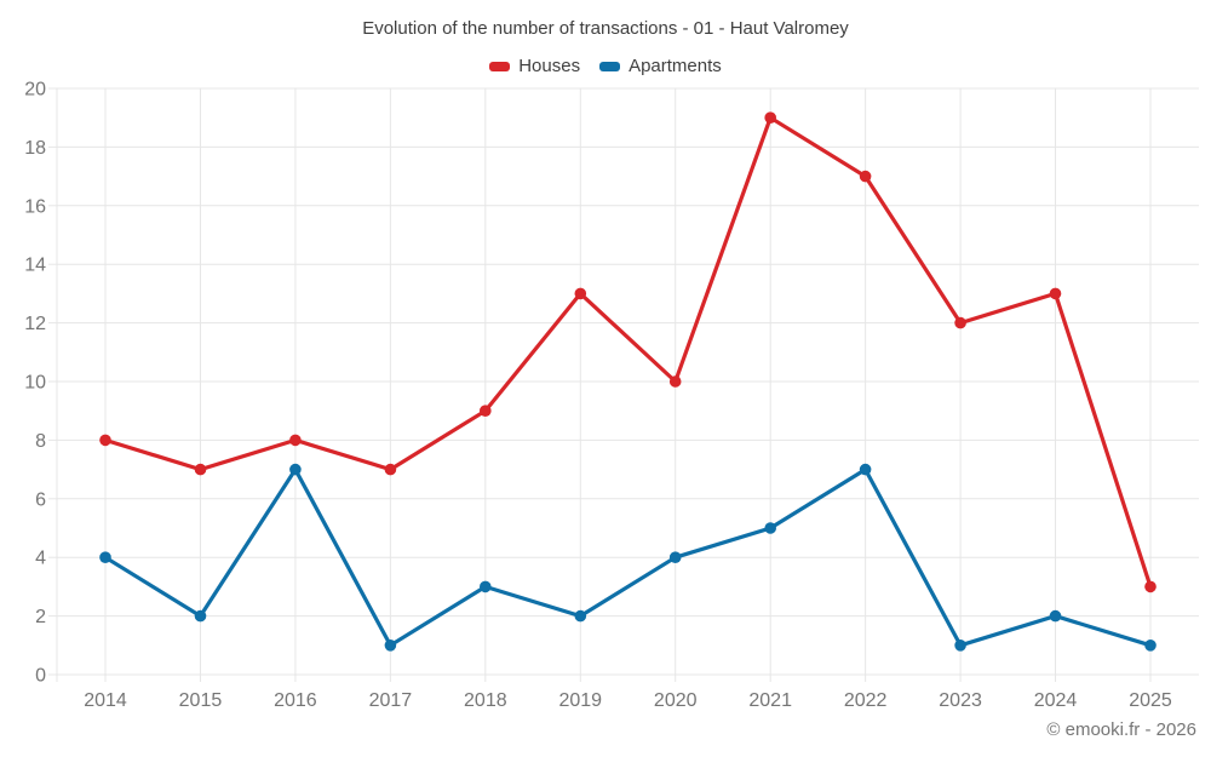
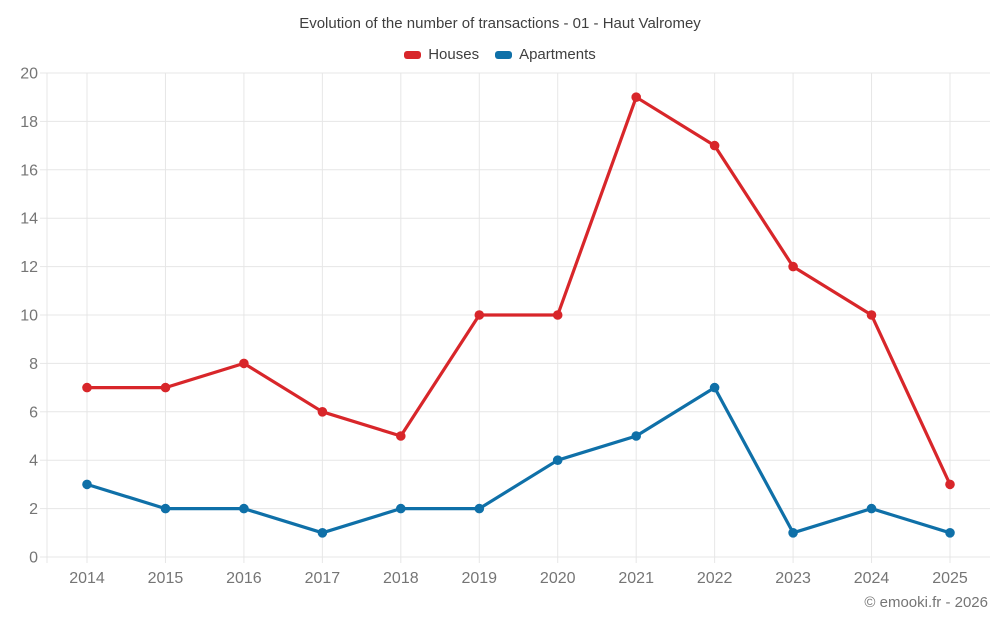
Houses/2014: 8 -> 7
Apartments/2014: 4 -> 3
Apartments/2016: 7 -> 2
Houses/2017: 7 -> 6
Houses/2018: 9 -> 5
Apartments/2018: 3 -> 2
Houses/2019: 13 -> 10
Houses/2024: 13 -> 10
